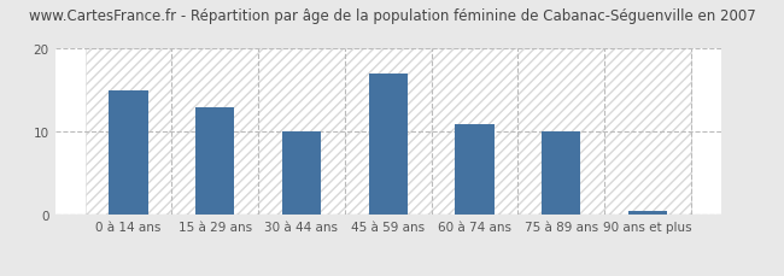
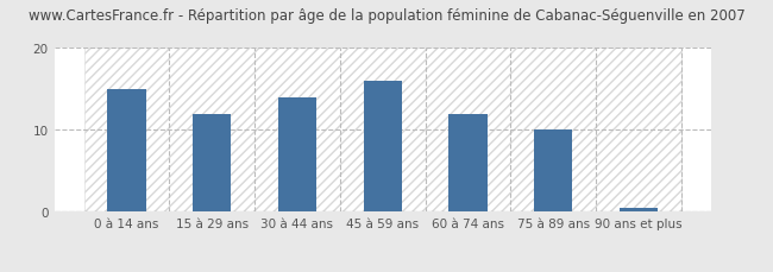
15 à 29 ans: 13.0 -> 12.0
30 à 44 ans: 10.0 -> 14.0
45 à 59 ans: 17.0 -> 16.0
60 à 74 ans: 11.0 -> 12.0
